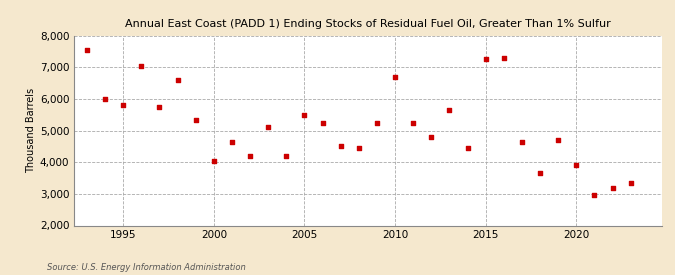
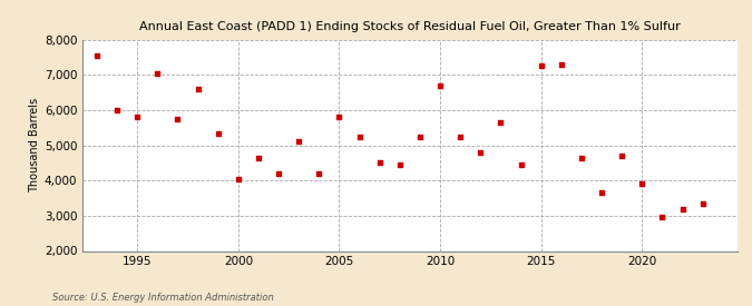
2005: 5,500 -> 5,800
